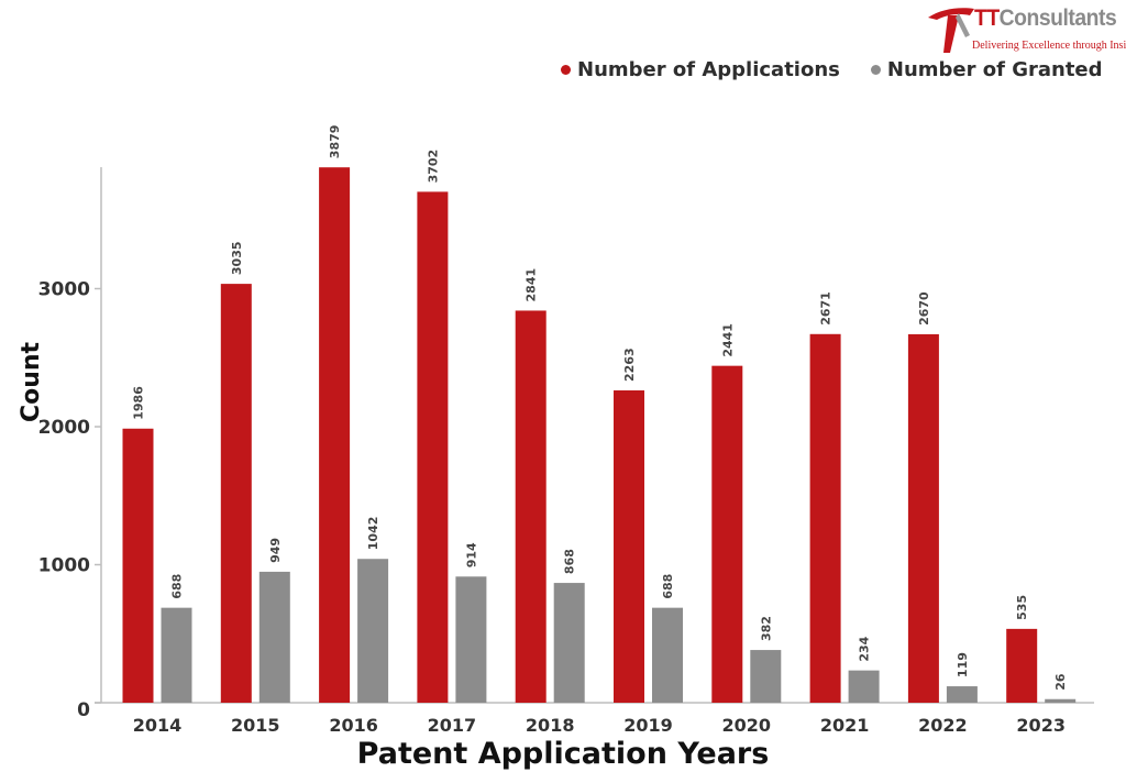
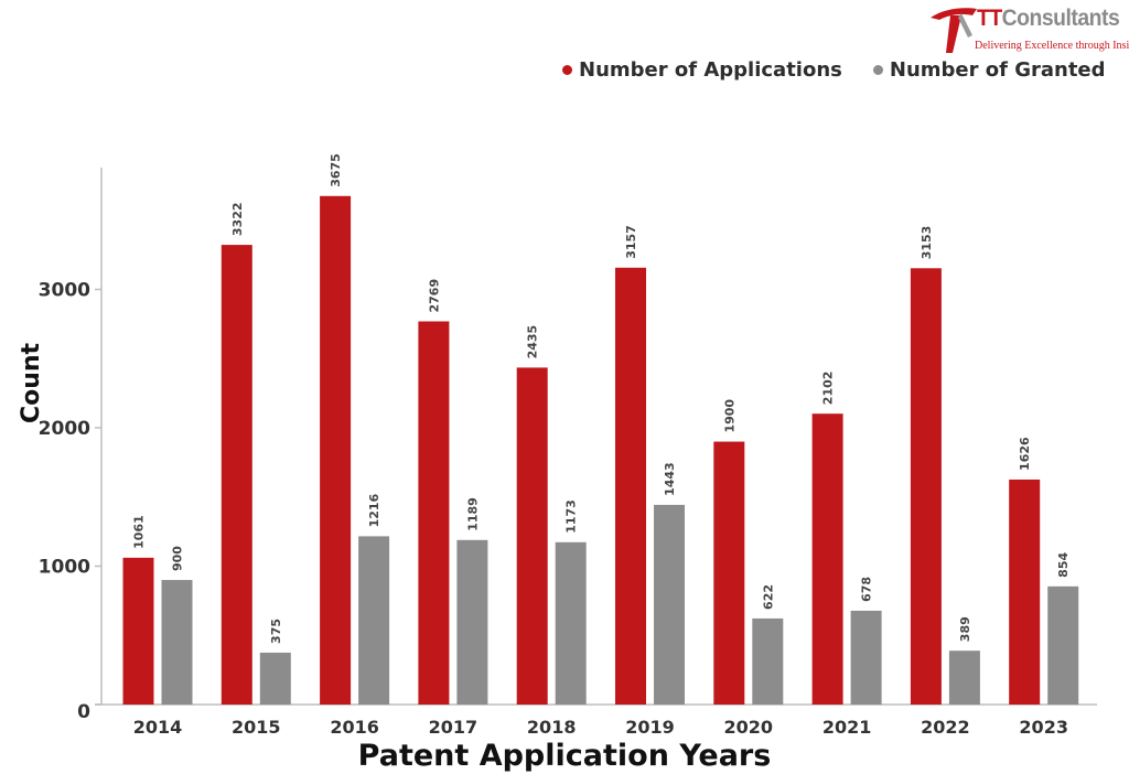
Number of Applications/2014: 1986 -> 1061
Number of Granted/2014: 688 -> 900
Number of Applications/2015: 3035 -> 3322
Number of Granted/2015: 949 -> 375
Number of Applications/2016: 3879 -> 3675
Number of Granted/2016: 1042 -> 1216
Number of Applications/2017: 3702 -> 2769
Number of Granted/2017: 914 -> 1189
Number of Applications/2018: 2841 -> 2435
Number of Granted/2018: 868 -> 1173
Number of Applications/2019: 2263 -> 3157
Number of Granted/2019: 688 -> 1443
Number of Applications/2020: 2441 -> 1900
Number of Granted/2020: 382 -> 622
Number of Applications/2021: 2671 -> 2102
Number of Granted/2021: 234 -> 678
Number of Applications/2022: 2670 -> 3153
Number of Granted/2022: 119 -> 389
Number of Applications/2023: 535 -> 1626
Number of Granted/2023: 26 -> 854
